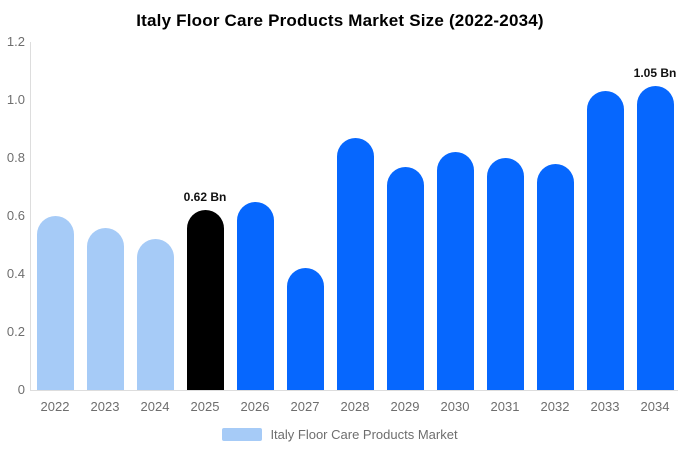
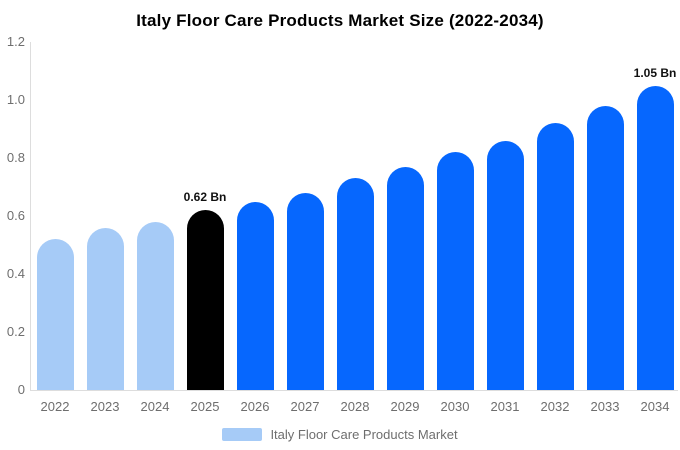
2022: 0.60 -> 0.52
2024: 0.52 -> 0.58
2027: 0.42 -> 0.68
2028: 0.87 -> 0.73
2031: 0.80 -> 0.86
2032: 0.78 -> 0.92
2033: 1.03 -> 0.98
